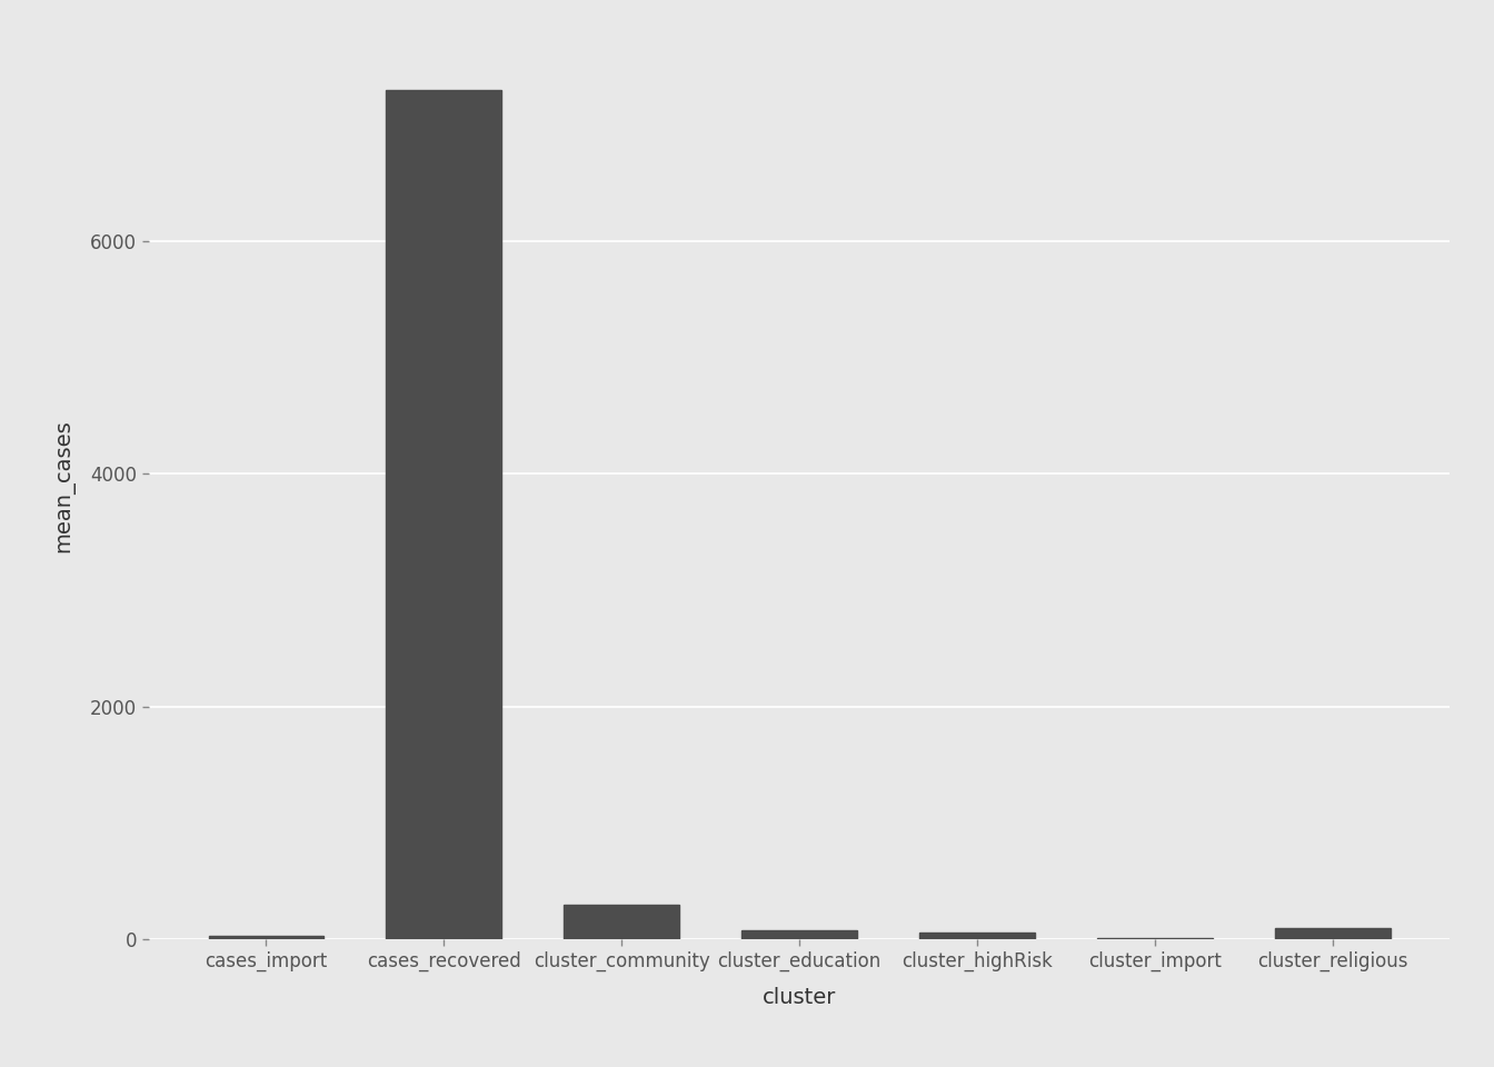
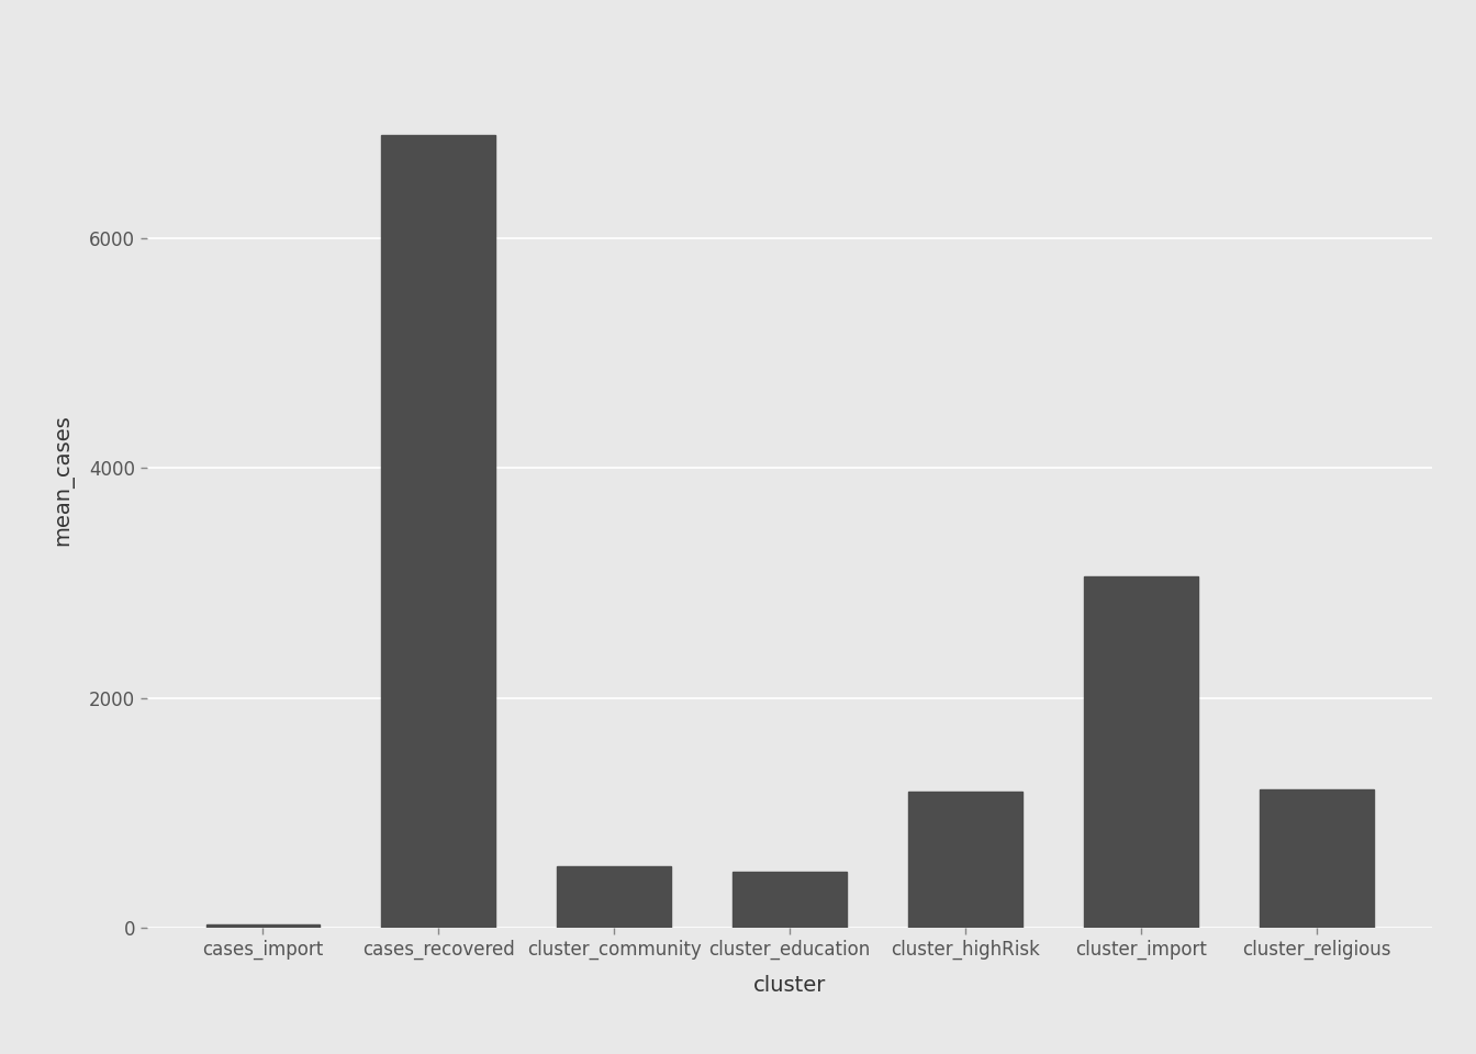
cases_recovered: 7300 -> 6900
cluster_community: 290 -> 530
cluster_education: 70 -> 490
cluster_highRisk: 60 -> 1180
cluster_import: 0 -> 3060
cluster_religious: 90 -> 1200
